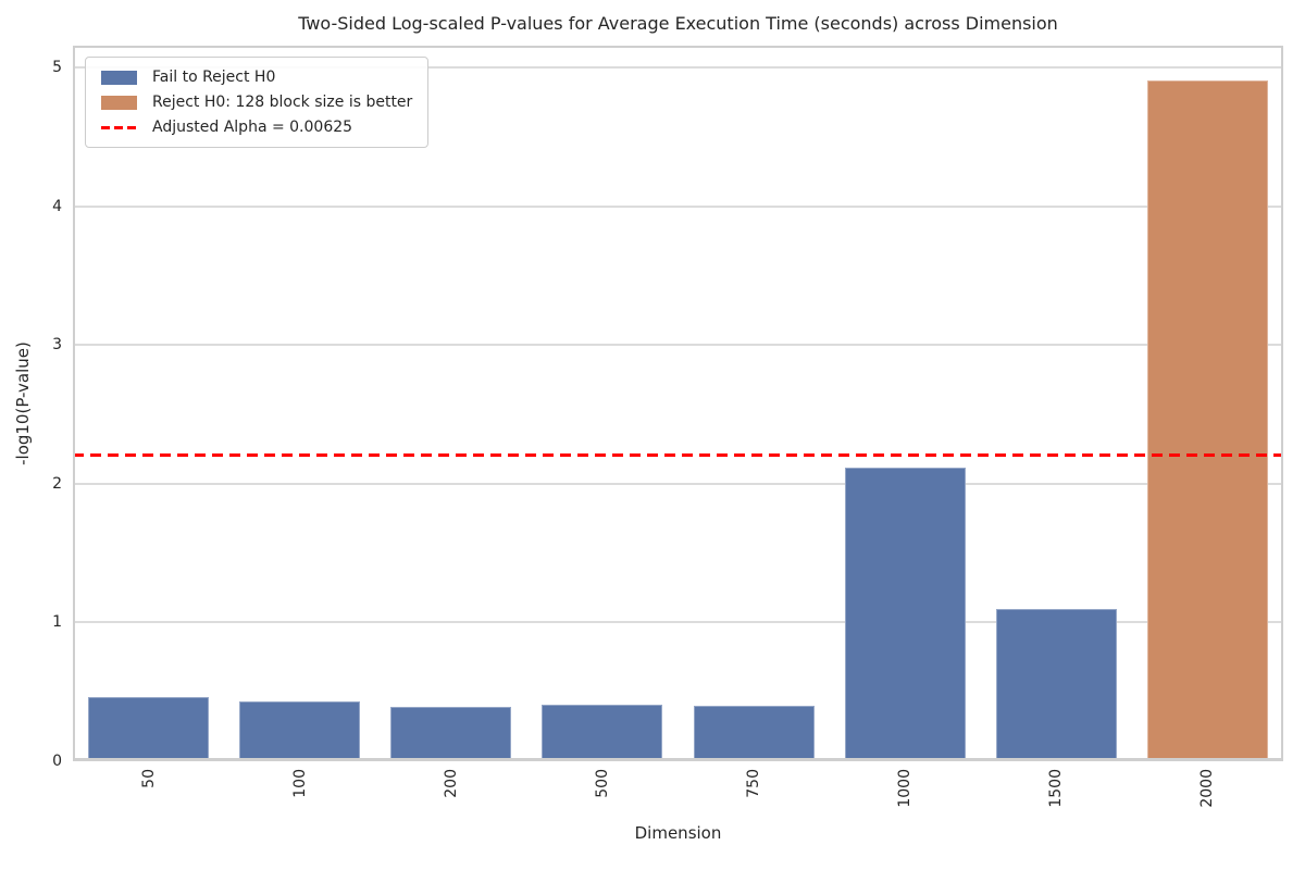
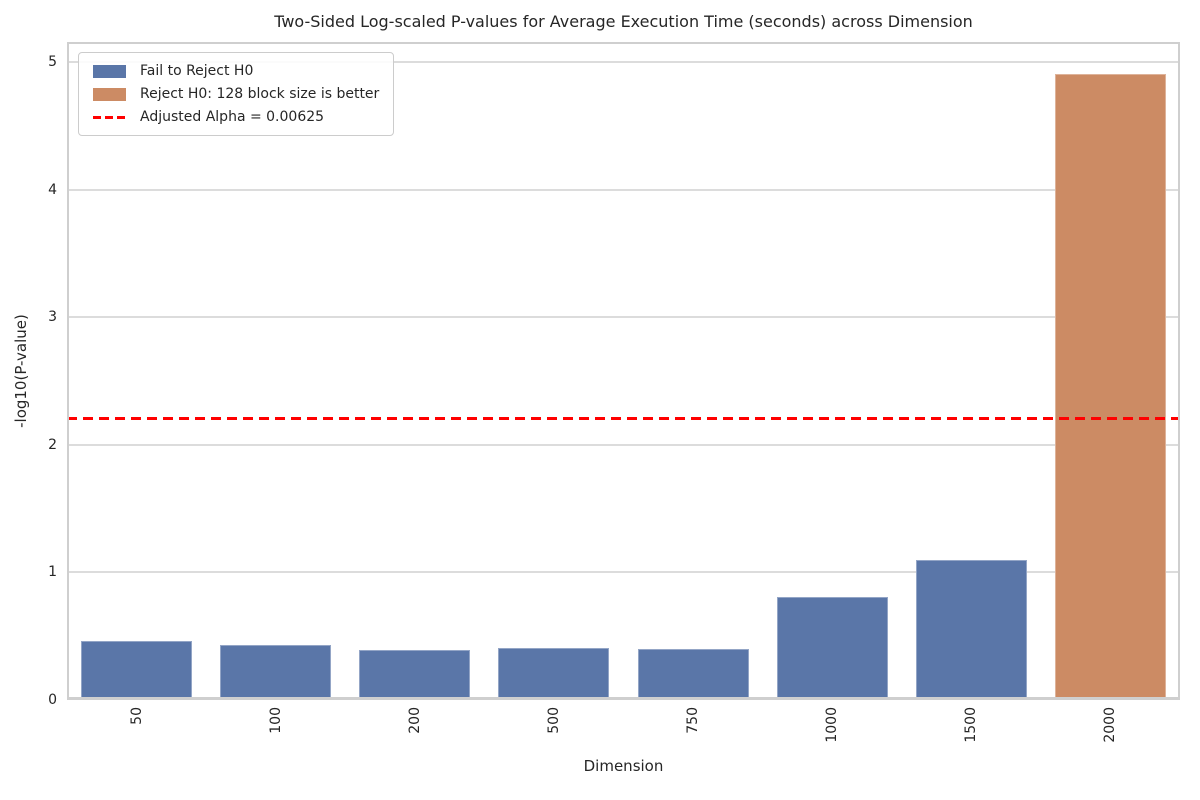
1000: 2.12 -> 0.81
